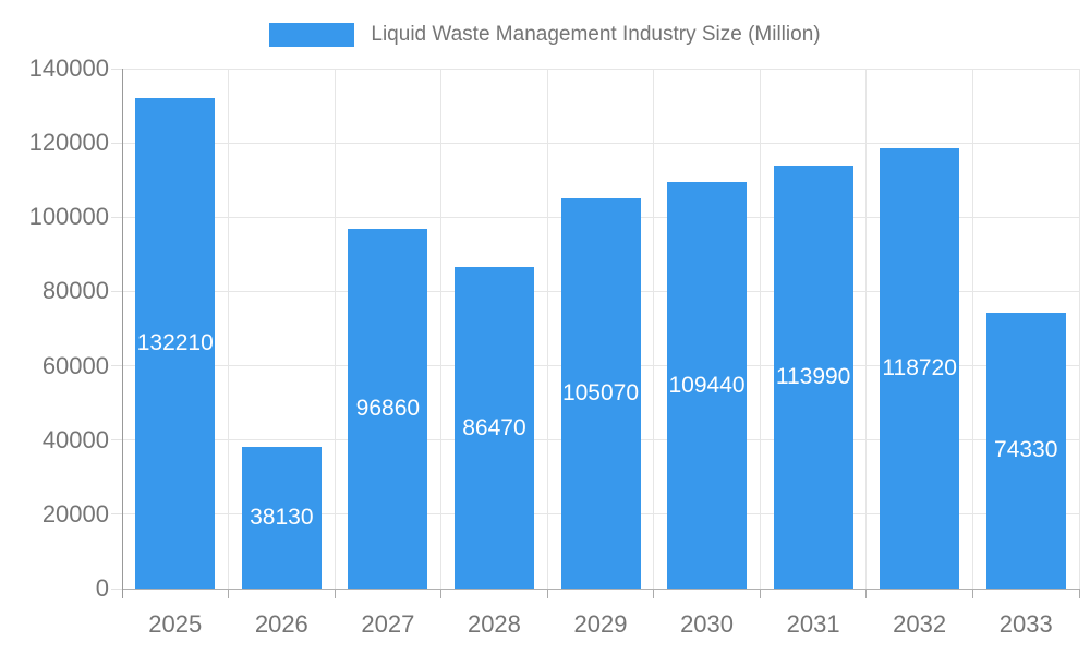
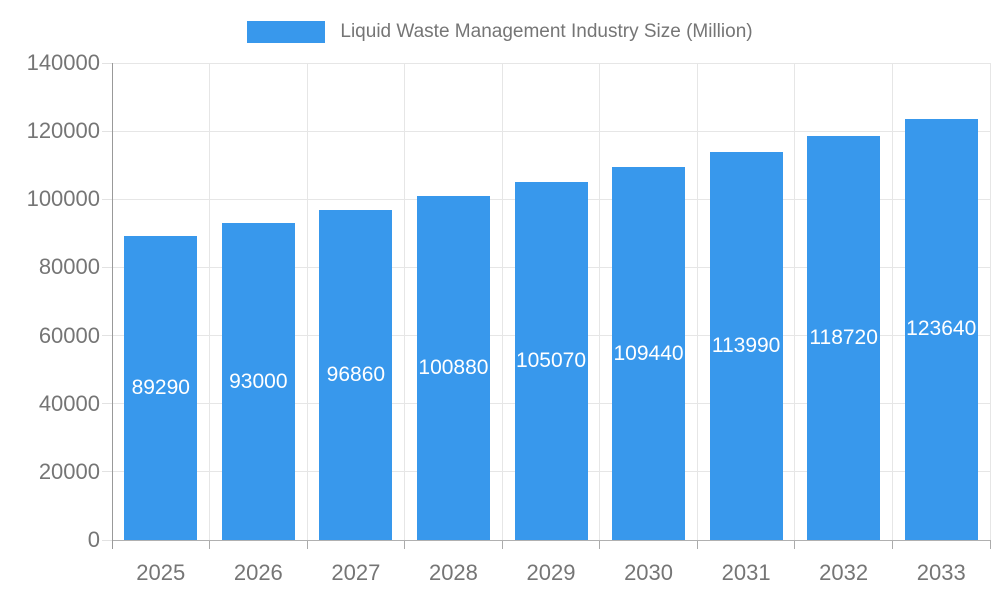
2025: 132210 -> 89290
2026: 38130 -> 93000
2028: 86470 -> 100880
2033: 74330 -> 123640
